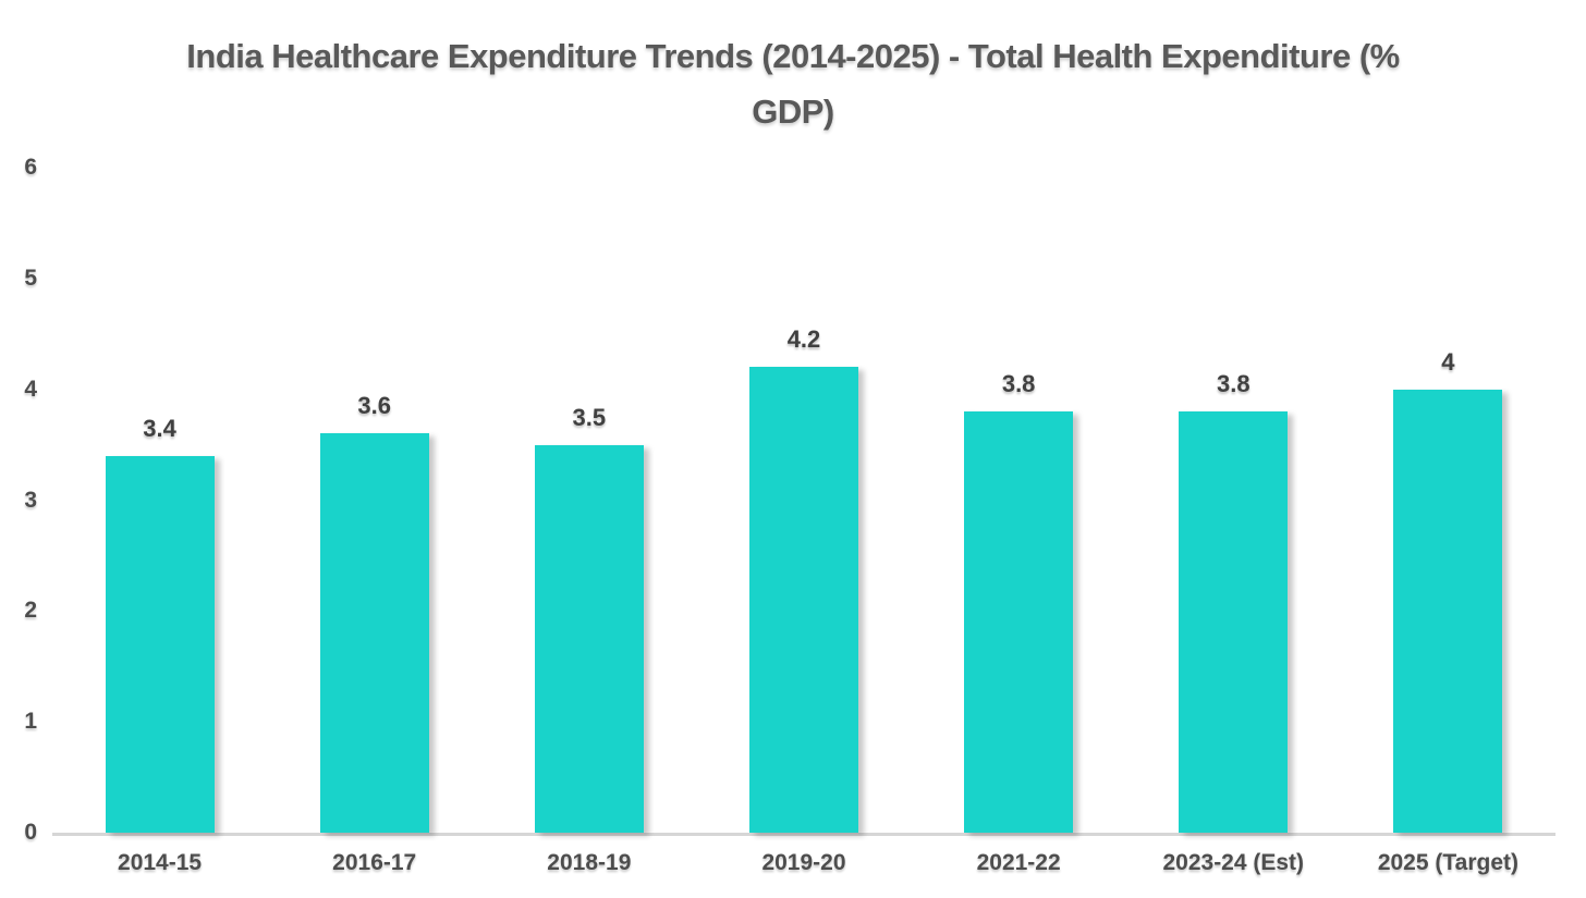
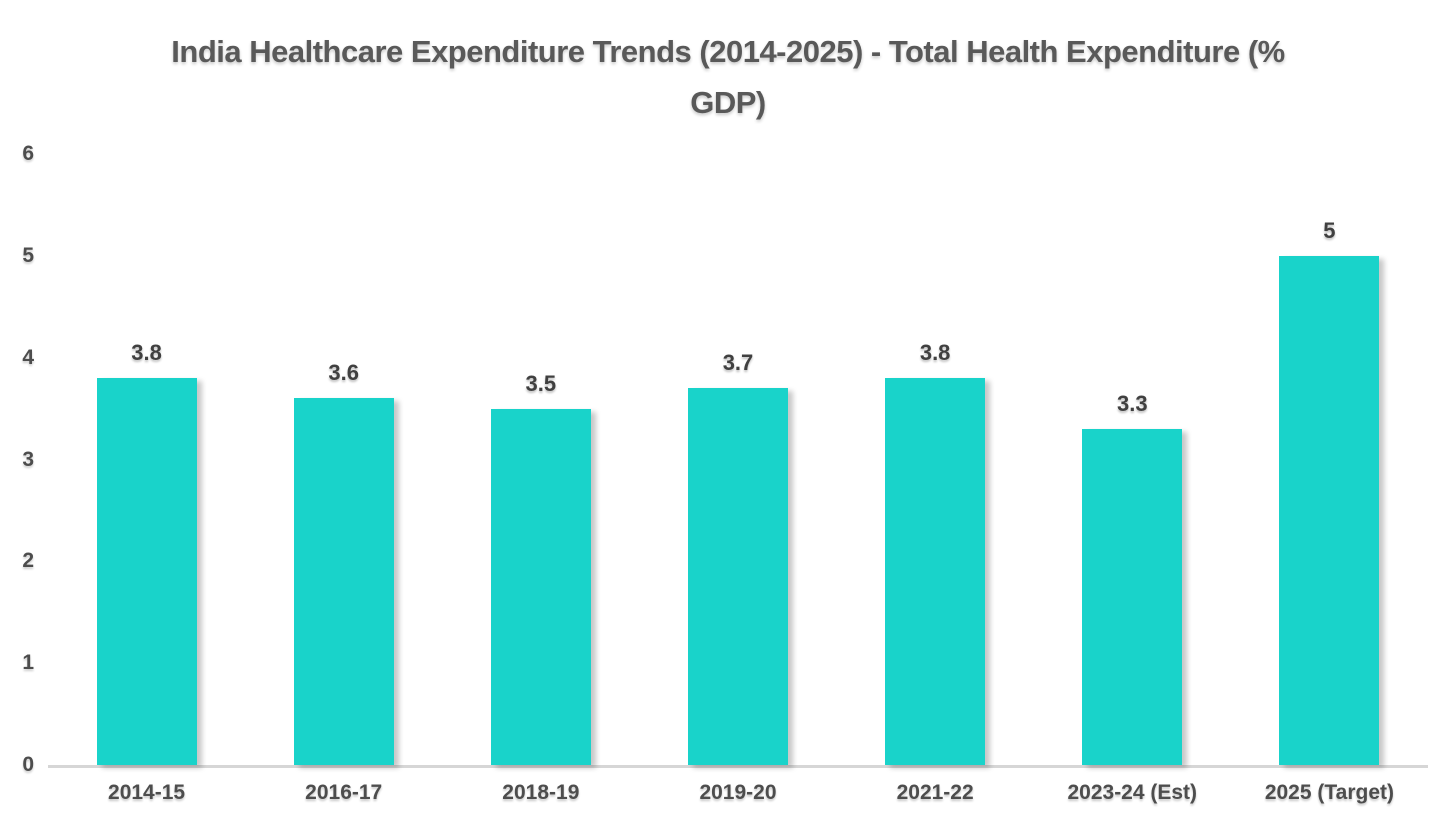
2014-15: 3.4 -> 3.8
2019-20: 4.2 -> 3.7
2023-24 (Est): 3.8 -> 3.3
2025 (Target): 4 -> 5
